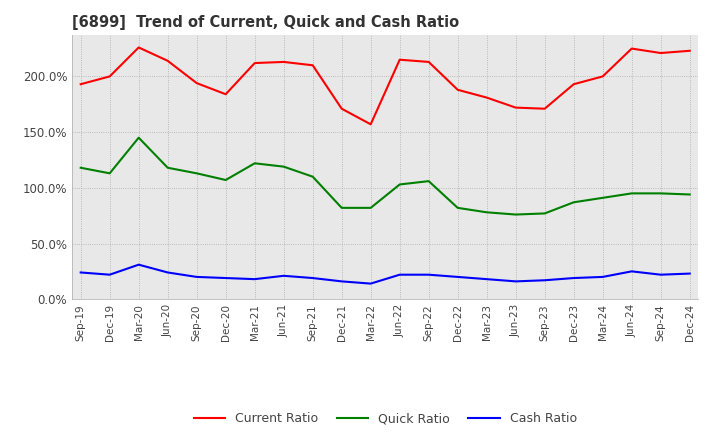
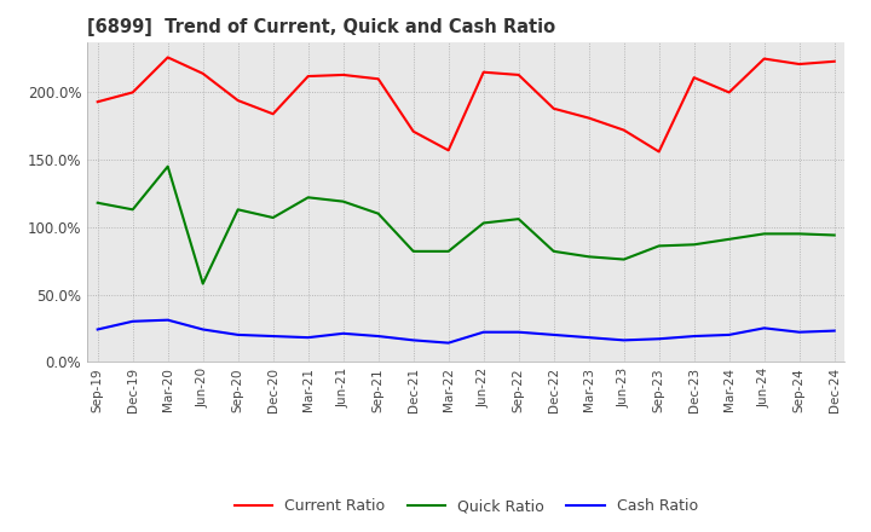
Cash Ratio/Dec-19: 22% -> 30%
Quick Ratio/Jun-20: 118% -> 58%
Current Ratio/Sep-23: 171% -> 156%
Quick Ratio/Sep-23: 77% -> 86%
Current Ratio/Dec-23: 193% -> 211%
